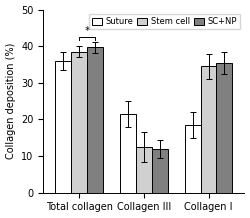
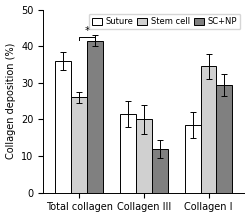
Stem cell/Total collagen: 38.5 -> 26.0
SC+NP/Total collagen: 39.7 -> 41.5
Stem cell/Collagen III: 12.5 -> 20.0
SC+NP/Collagen I: 35.5 -> 29.5
